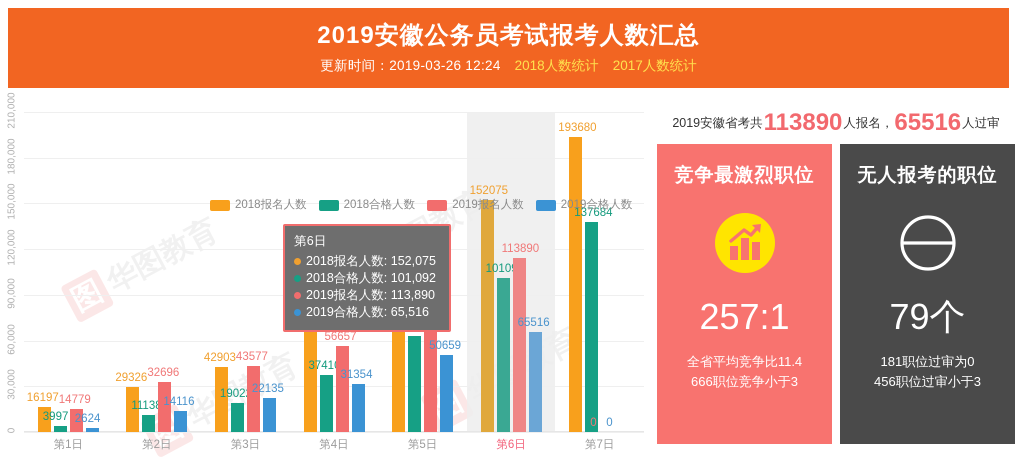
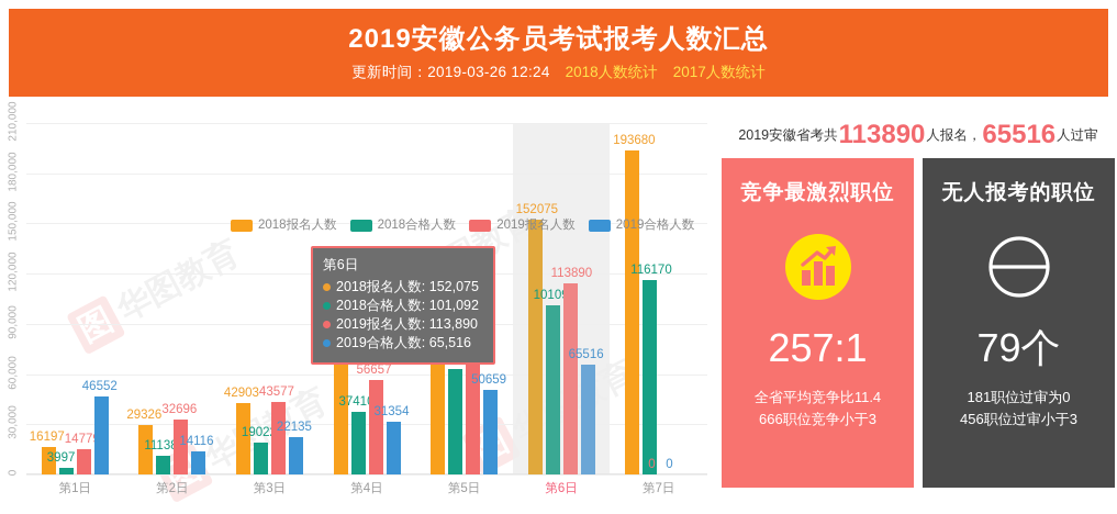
2019合格人数/第1日: 2624 -> 46552
2018合格人数/第7日: 137684 -> 116170
